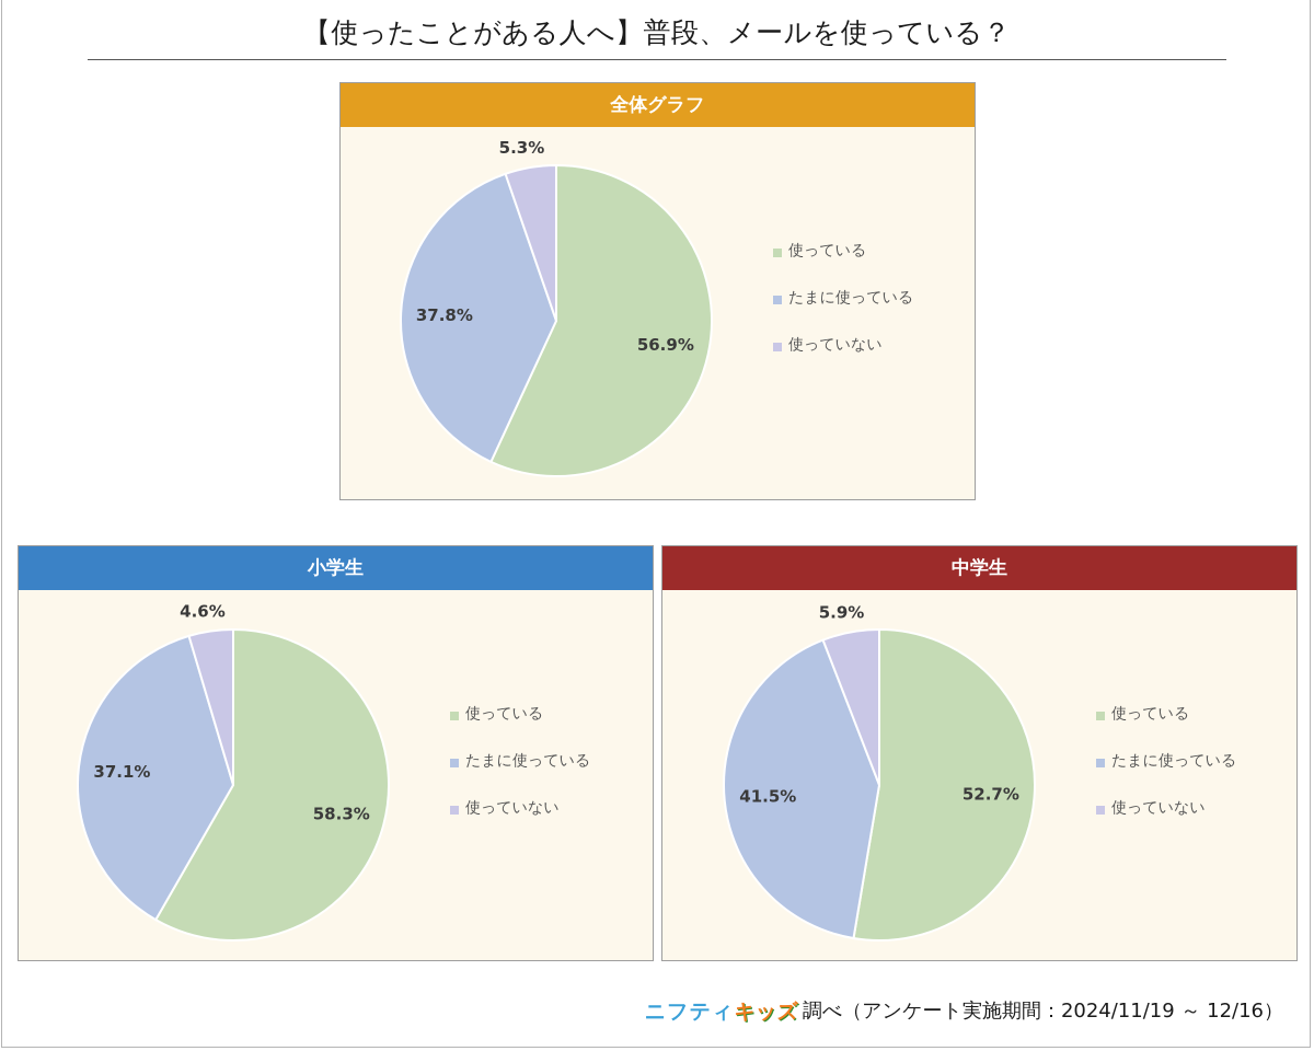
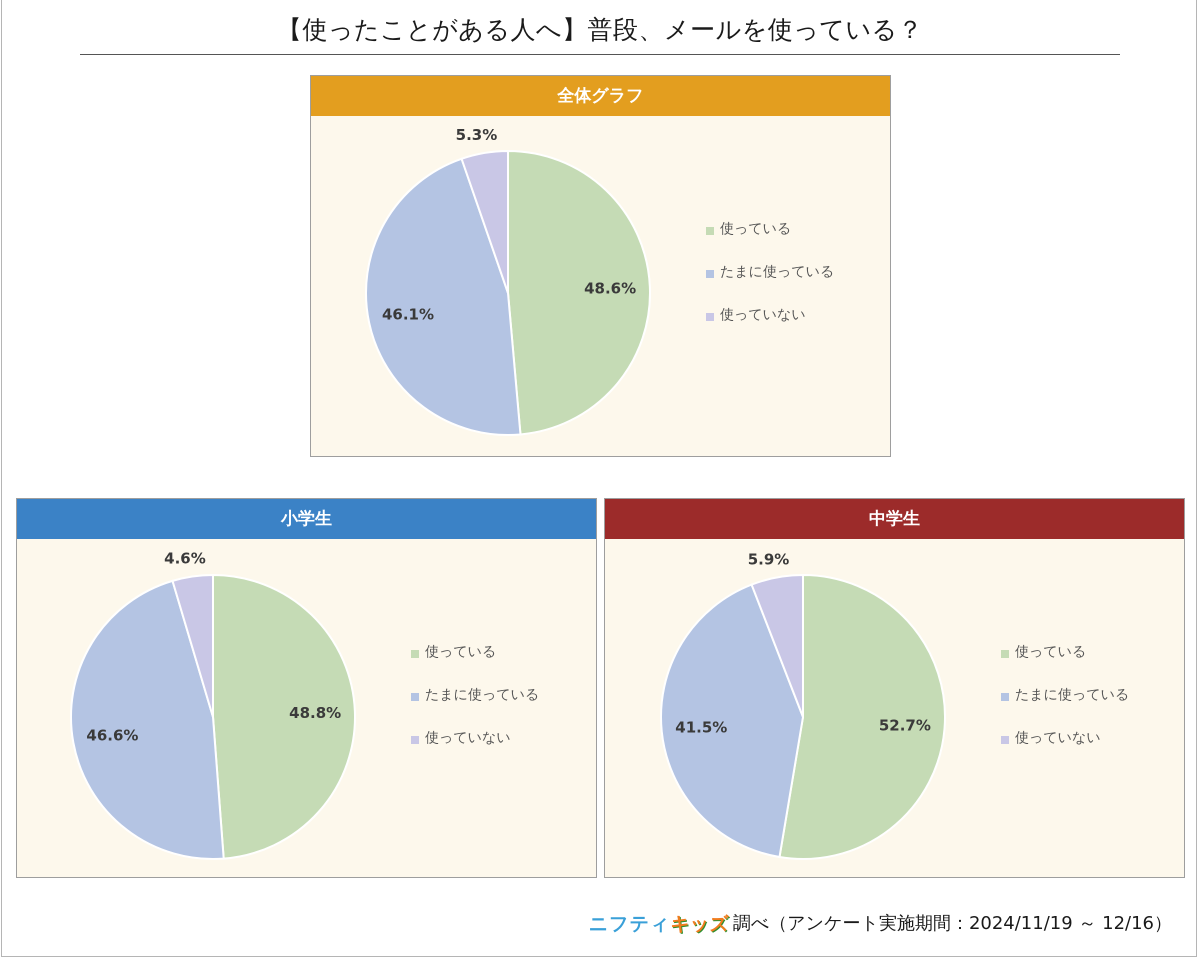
全体グラフ/使っている: 56.9% -> 48.6%
全体グラフ/たまに使っている: 37.8% -> 46.1%
小学生/使っている: 58.3% -> 48.8%
小学生/たまに使っている: 37.1% -> 46.6%
